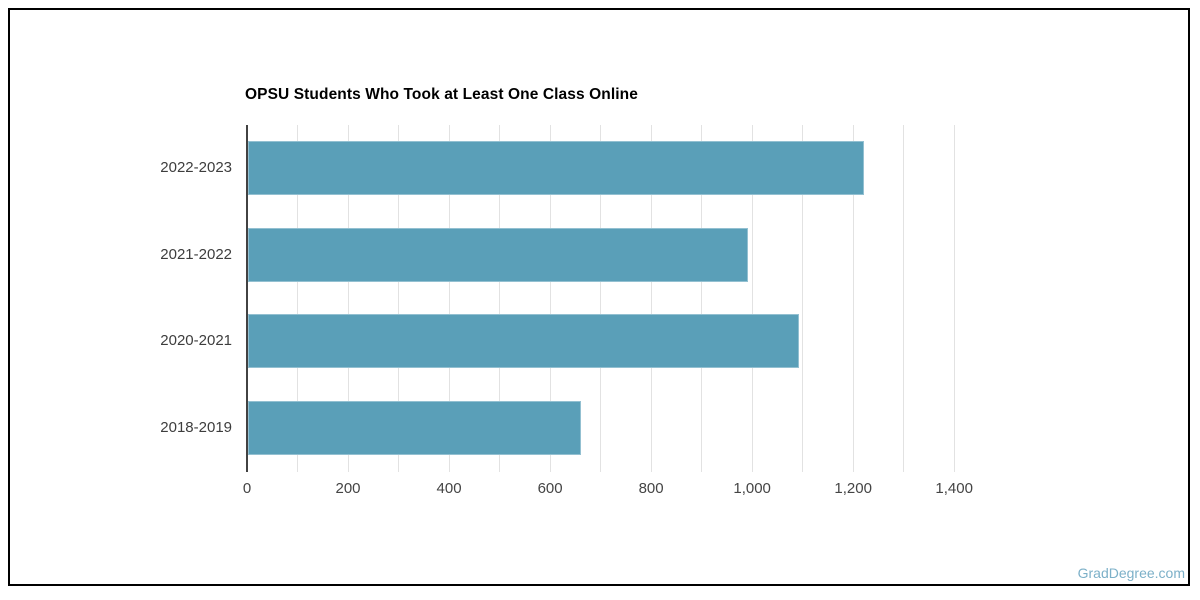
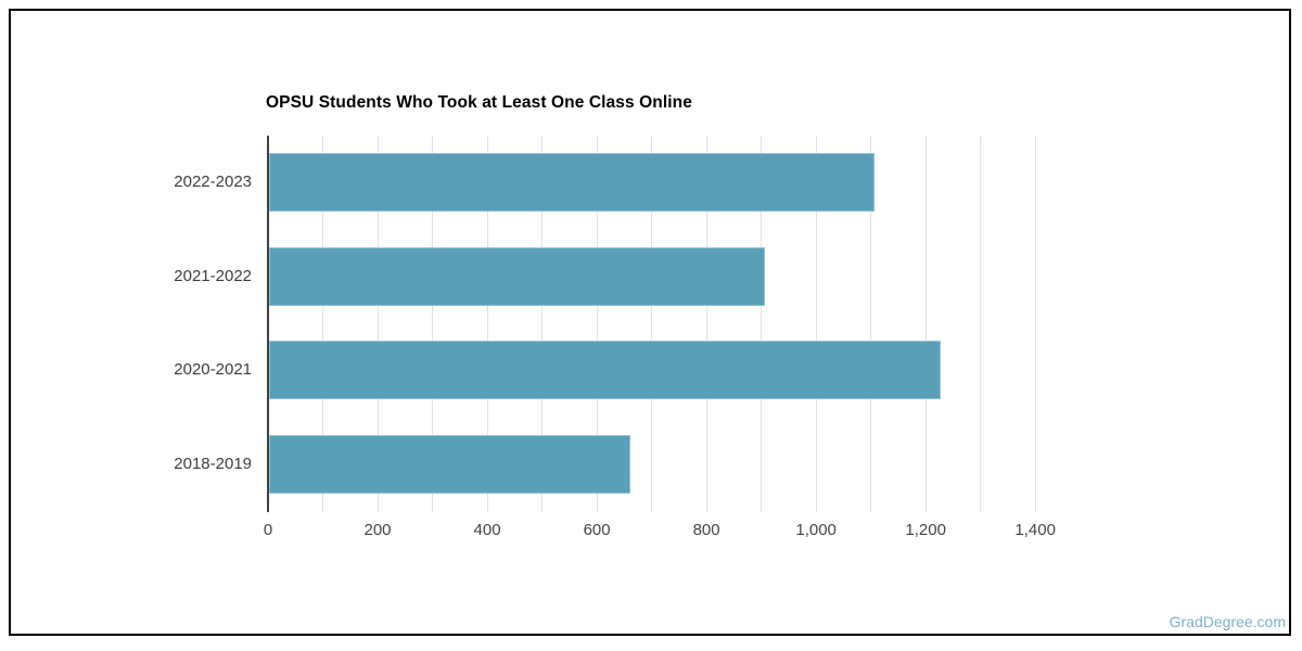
2022-2023: 1220 -> 1100
2021-2022: 990 -> 900
2020-2021: 1090 -> 1220
